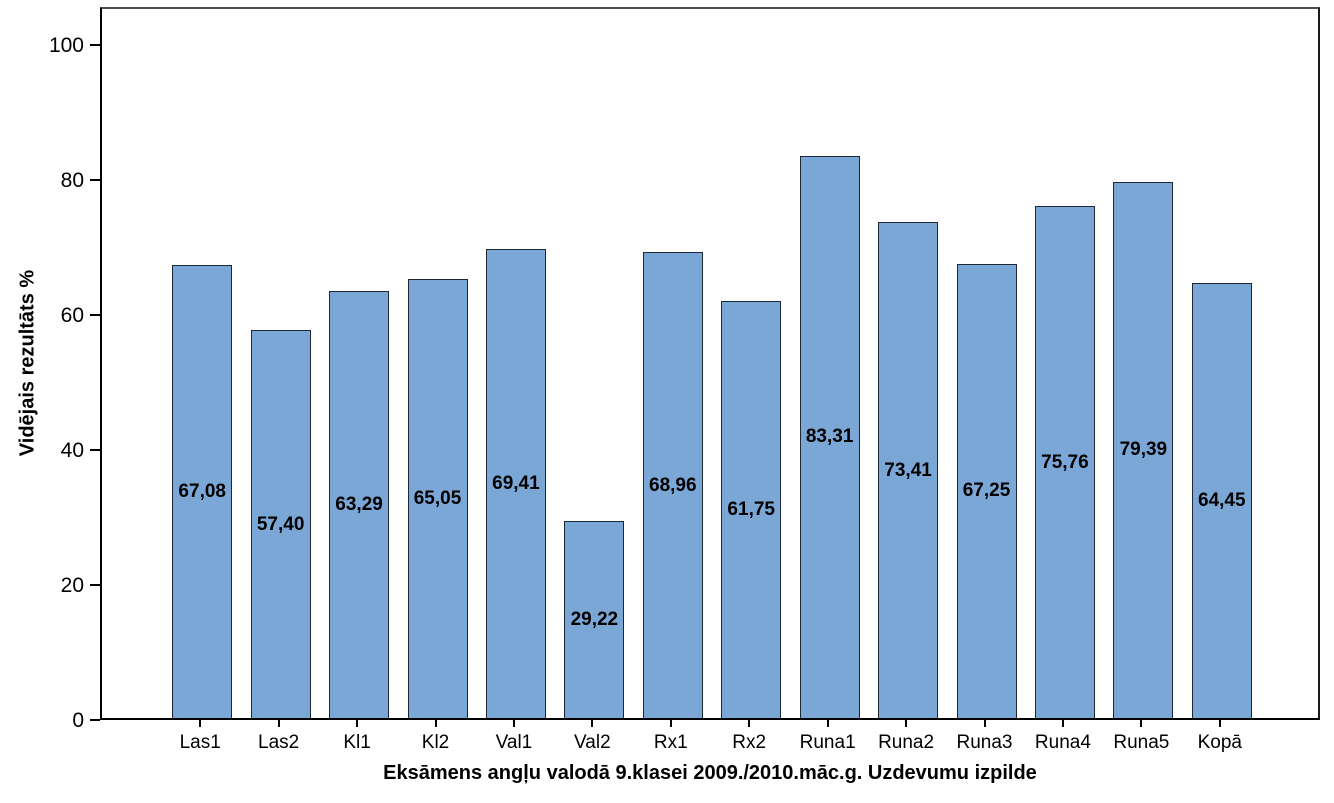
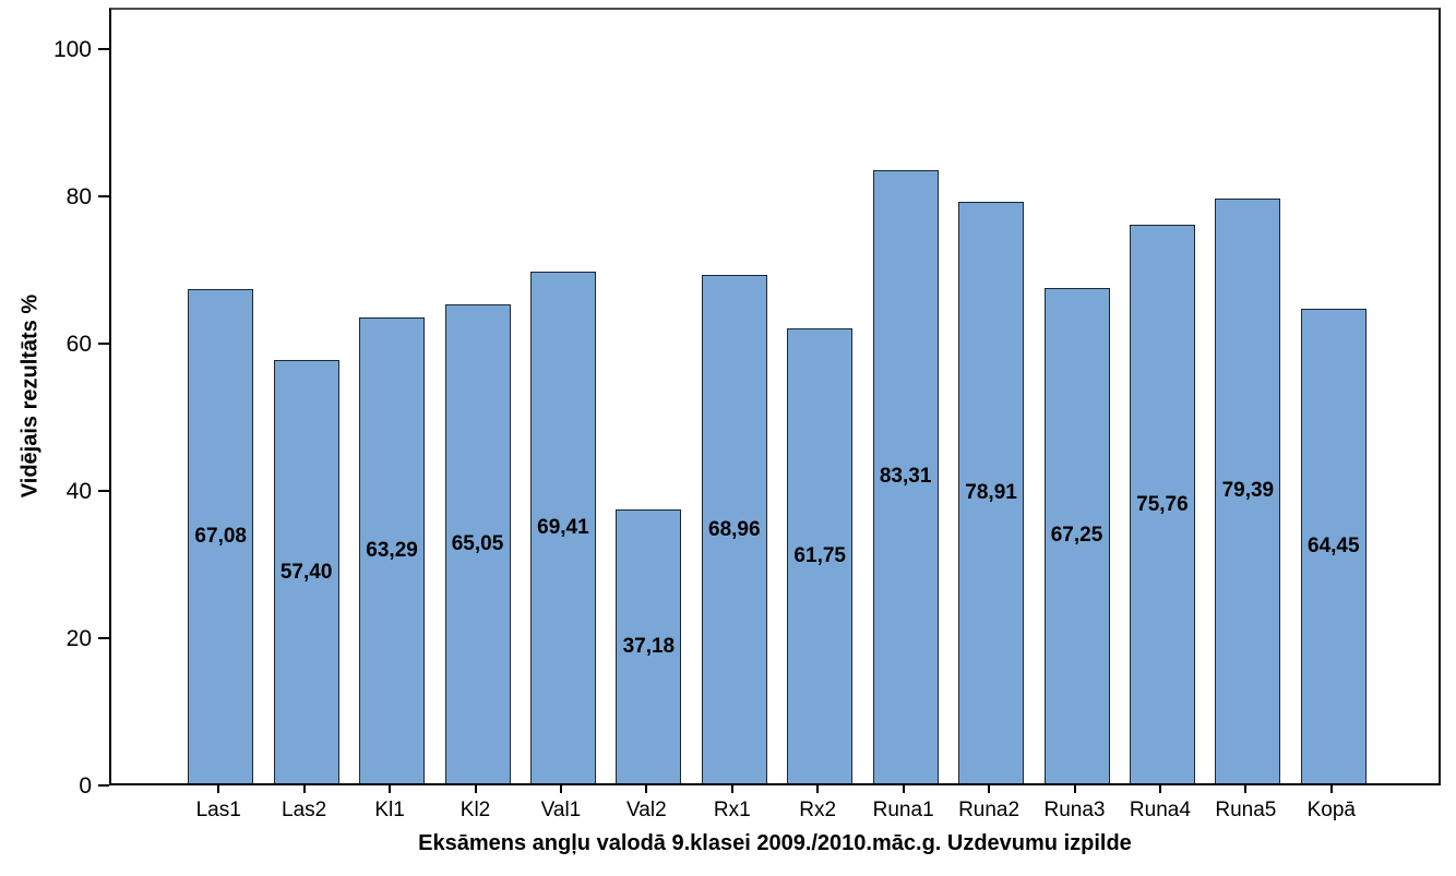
Val2: 29,22 -> 37,18
Runa2: 73,41 -> 78,91
